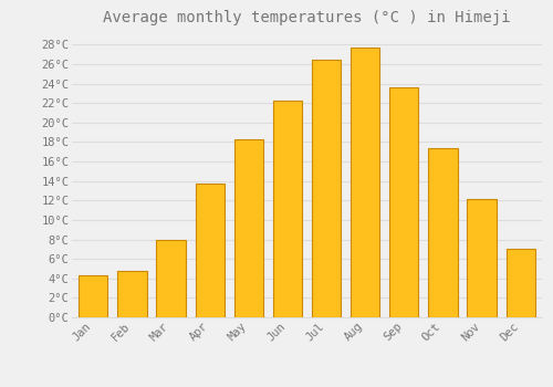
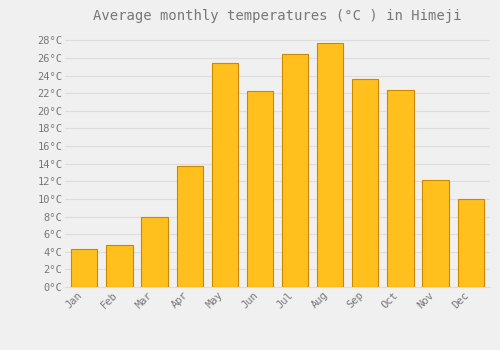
May: 18.3°C -> 25.4°C
Oct: 17.4°C -> 22.4°C
Dec: 7.0°C -> 10.0°C
